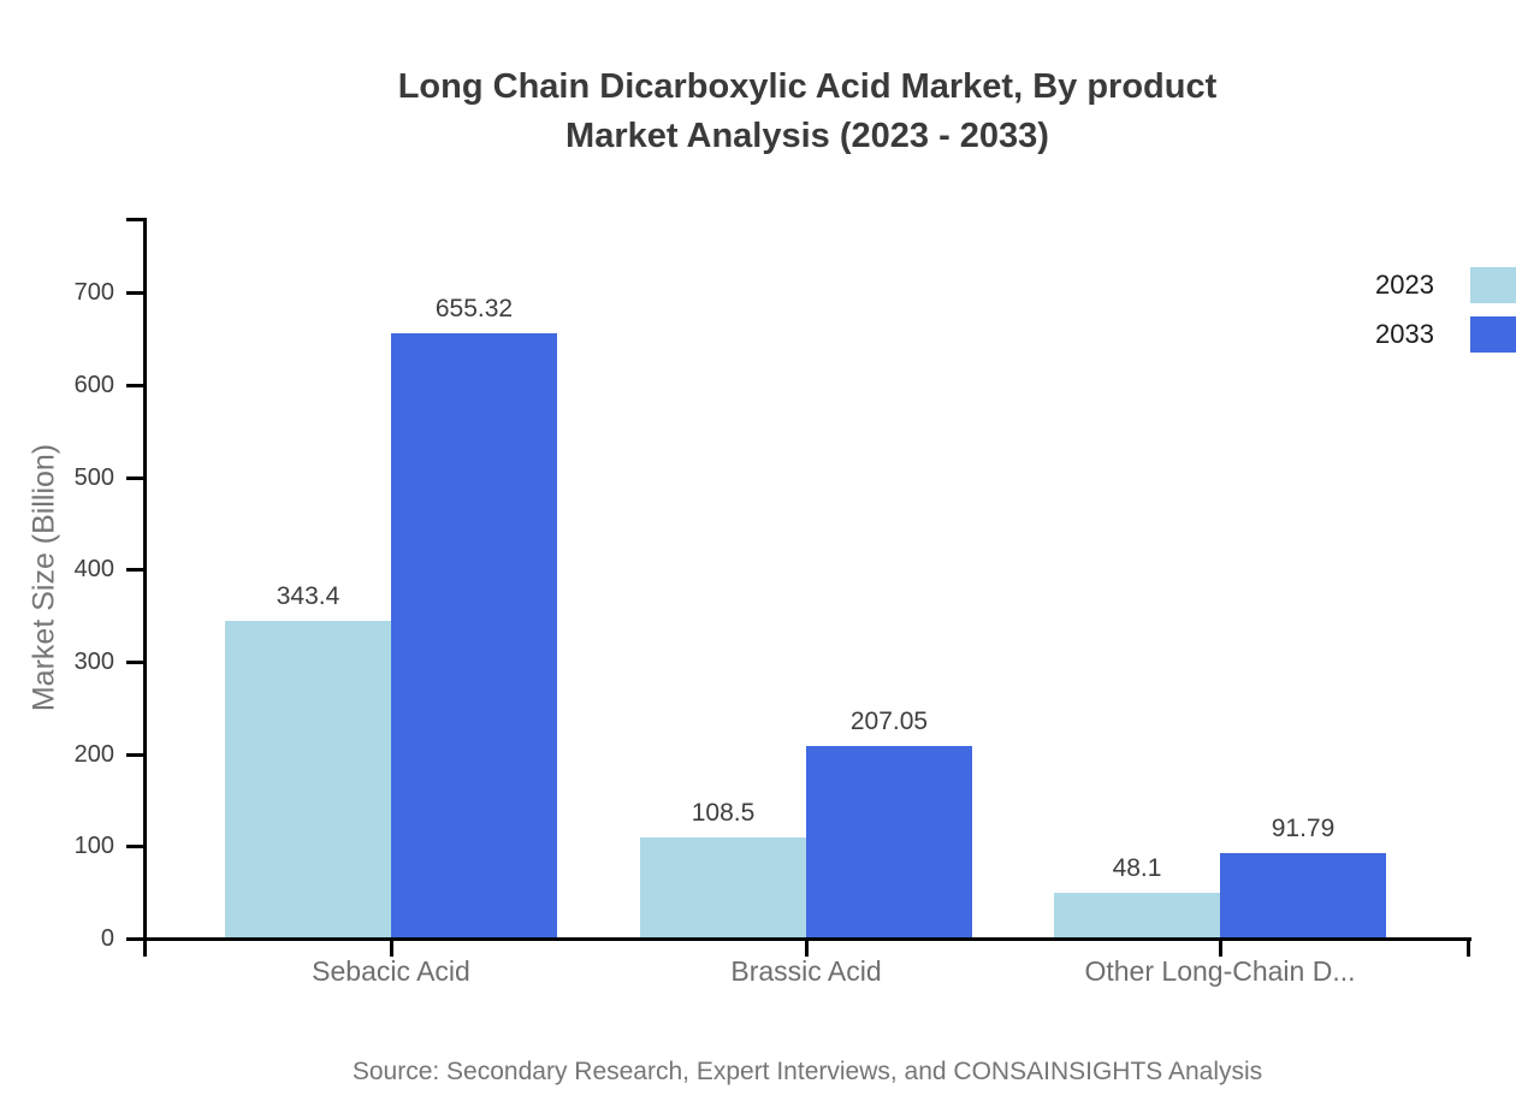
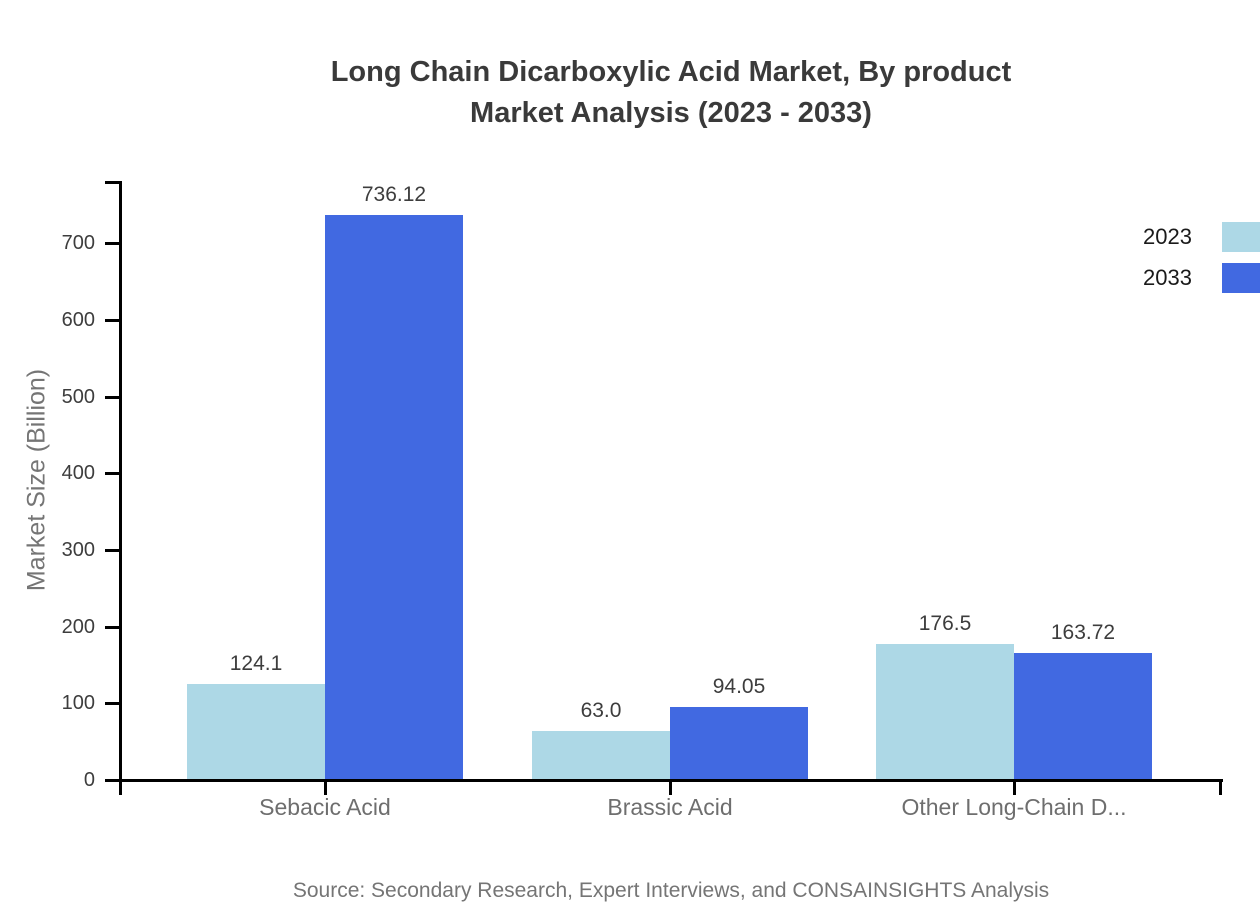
2023/Sebacic Acid: 343.4 -> 124.1
2033/Sebacic Acid: 655.32 -> 736.12
2023/Brassic Acid: 108.5 -> 63.0
2033/Brassic Acid: 207.05 -> 94.05
2023/Other Long-Chain D...: 48.1 -> 176.5
2033/Other Long-Chain D...: 91.79 -> 163.72
